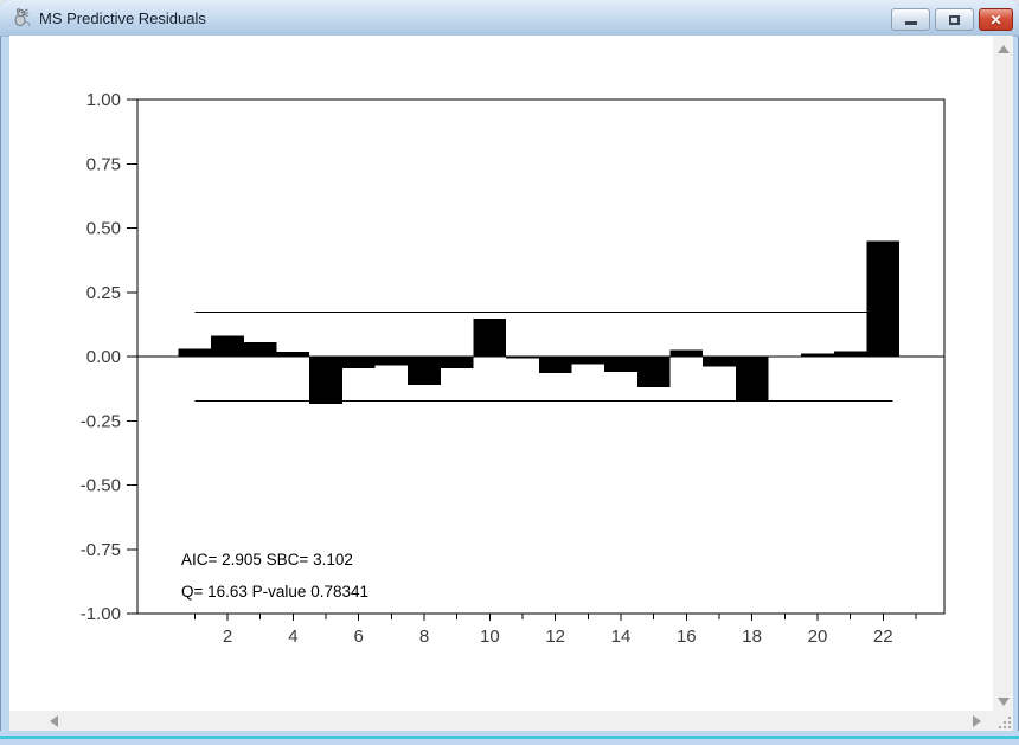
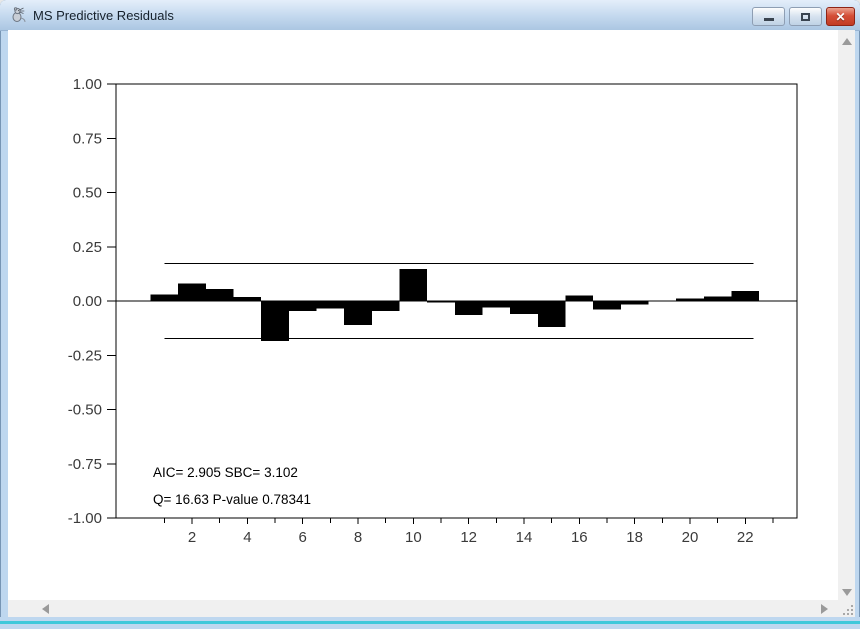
18: -0.17 -> -0.01
22: 0.45 -> 0.04
